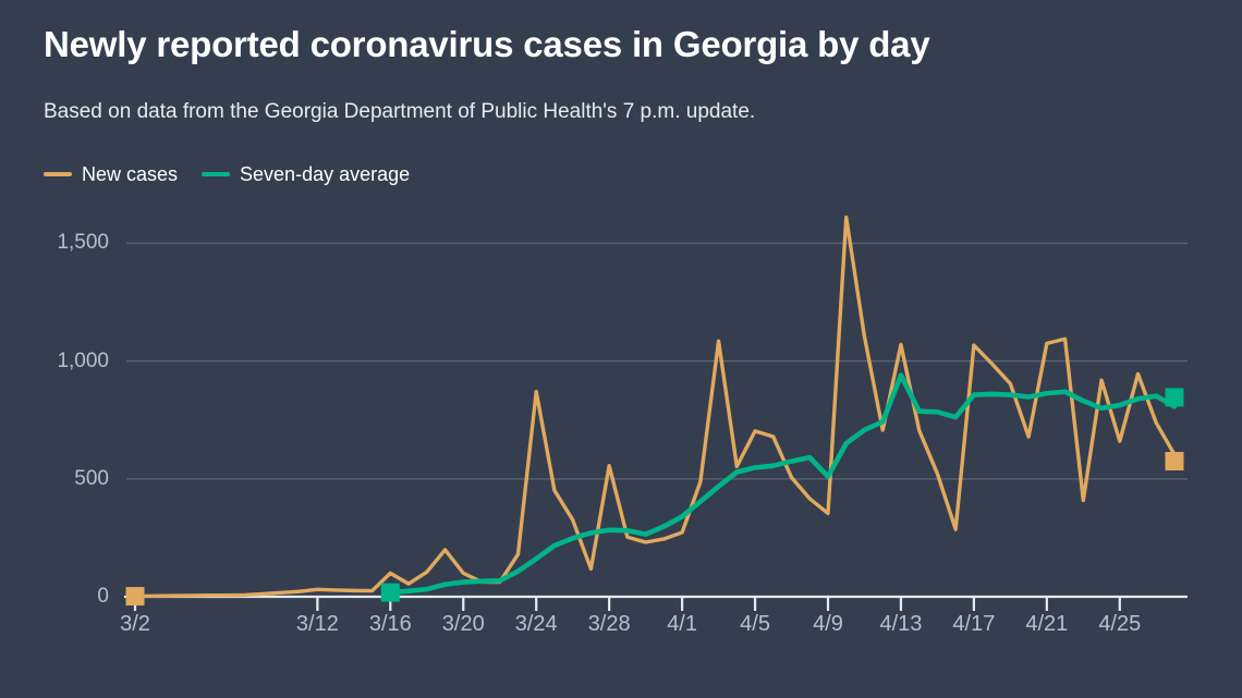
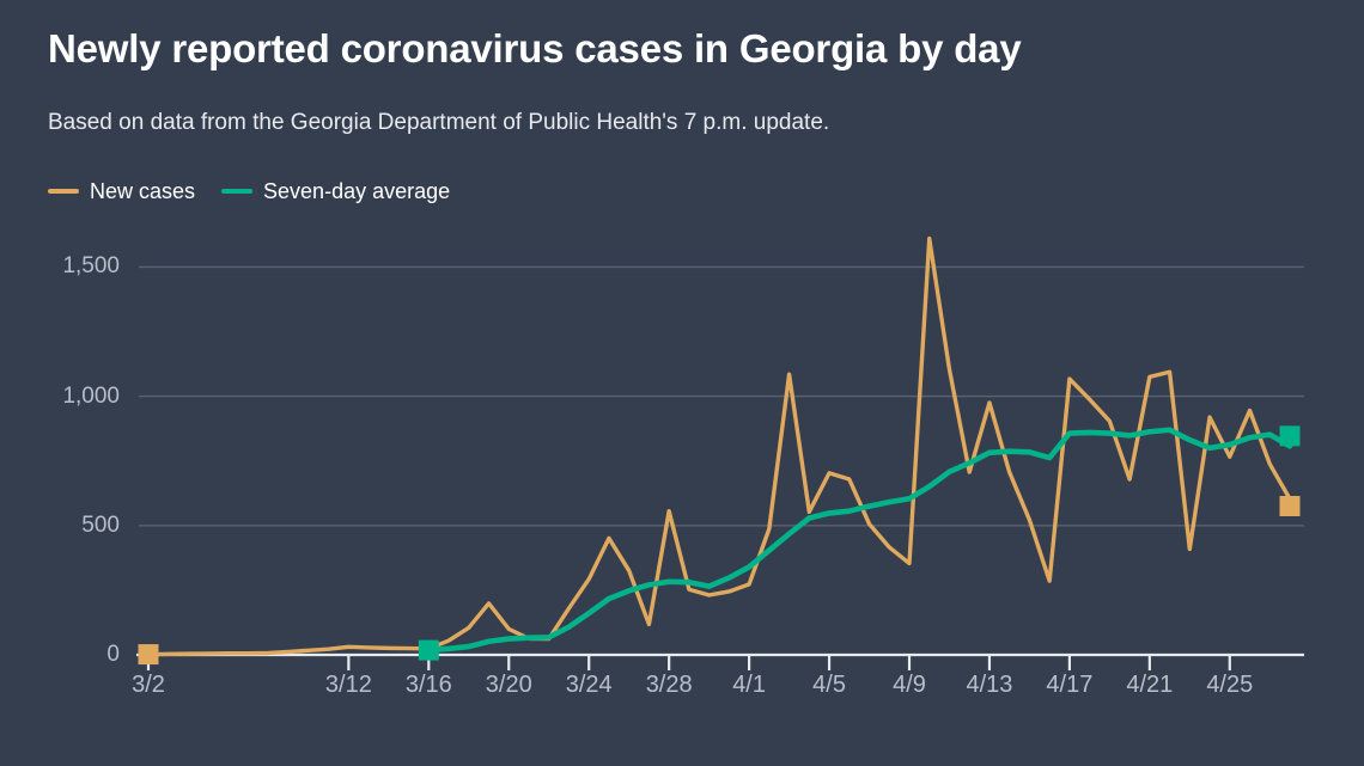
New cases/3/16: 100 -> 20
New cases/3/24: 870 -> 290
Seven-day average/4/9: 510 -> 600
New cases/4/13: 1070 -> 980
Seven-day average/4/13: 940 -> 780
New cases/4/25: 660 -> 770
